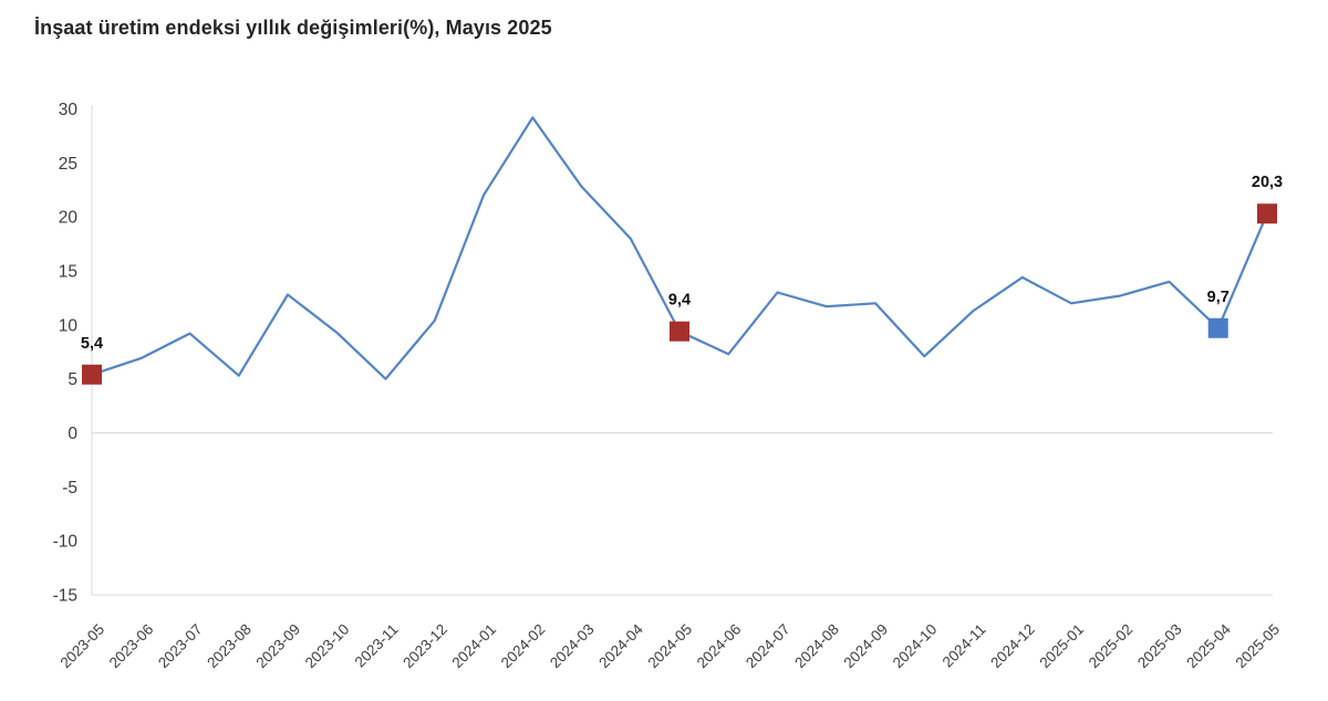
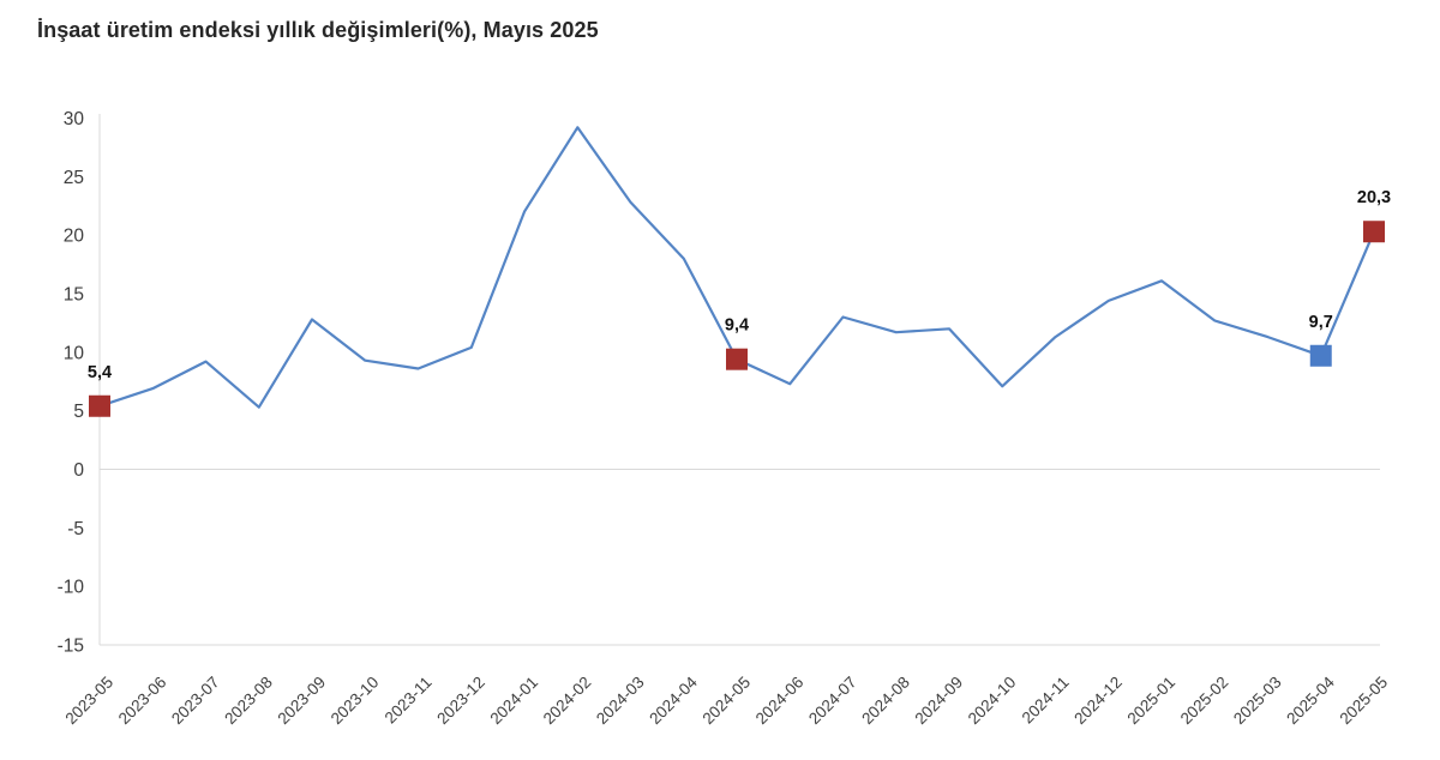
2023-11: 5 -> 9
2025-01: 12 -> 16
2025-03: 14 -> 11
